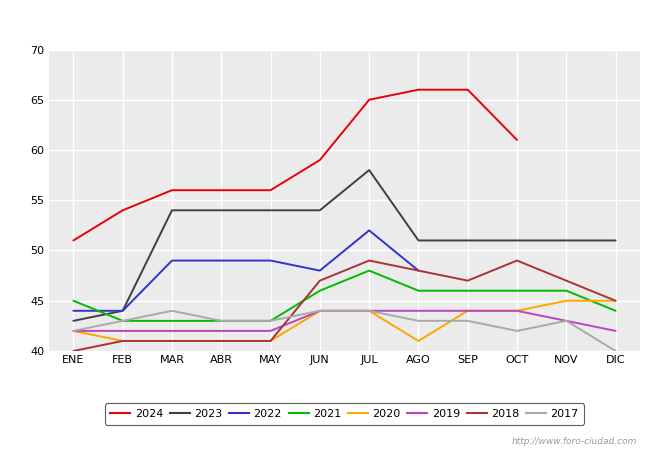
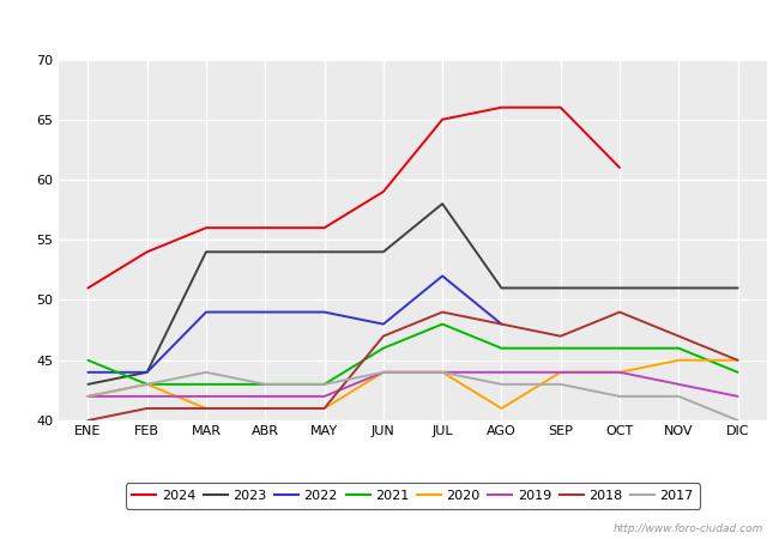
2020/FEB: 41 -> 43
2017/NOV: 43 -> 42
